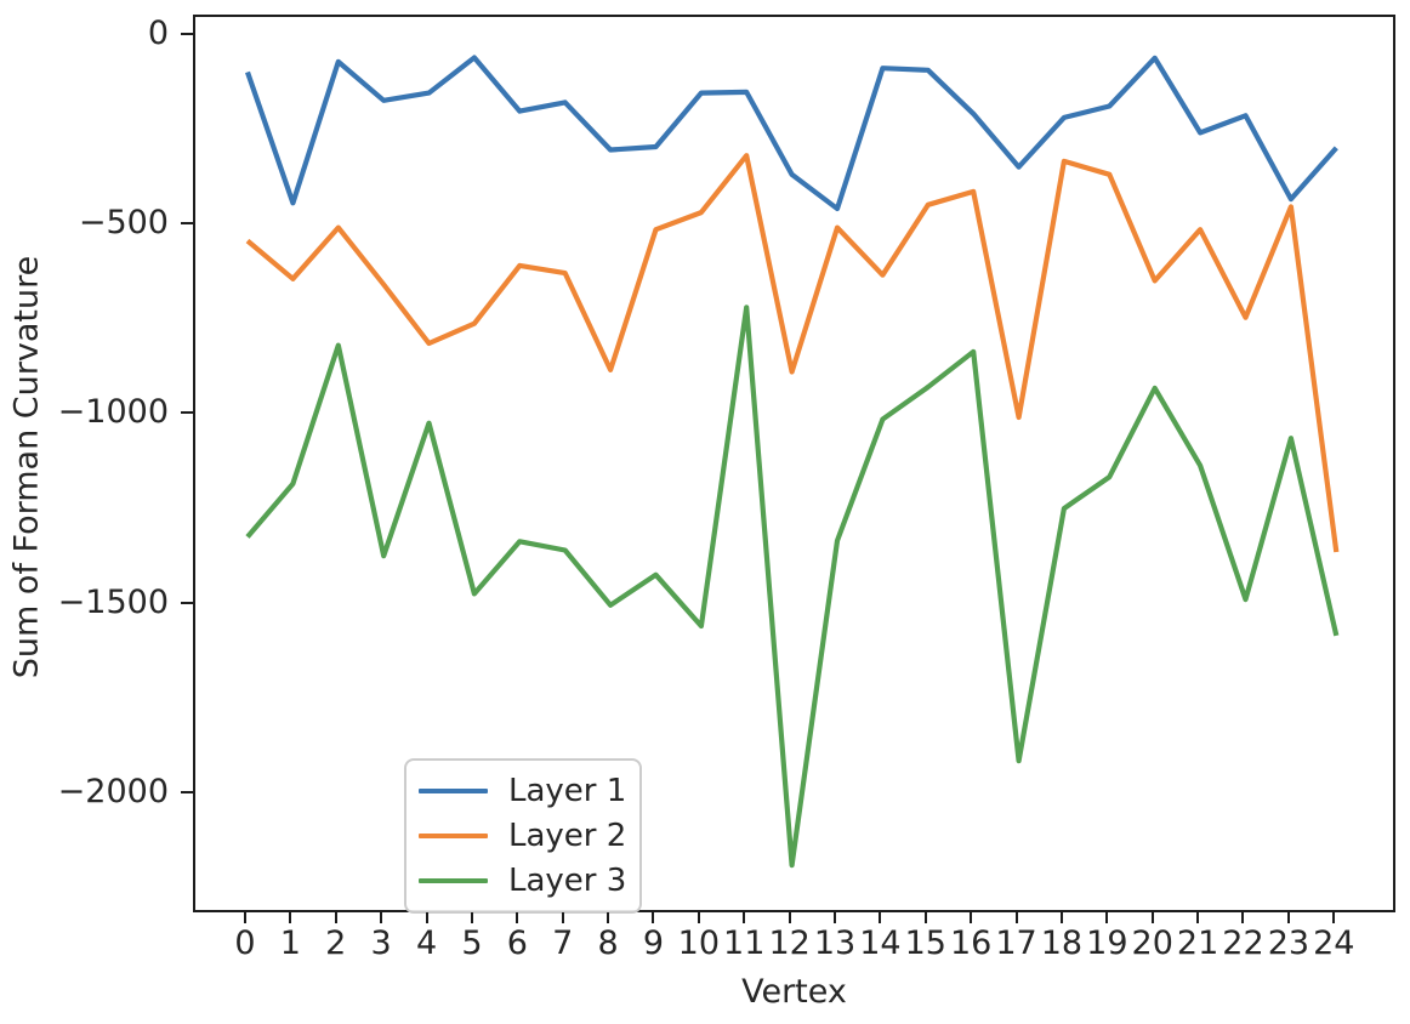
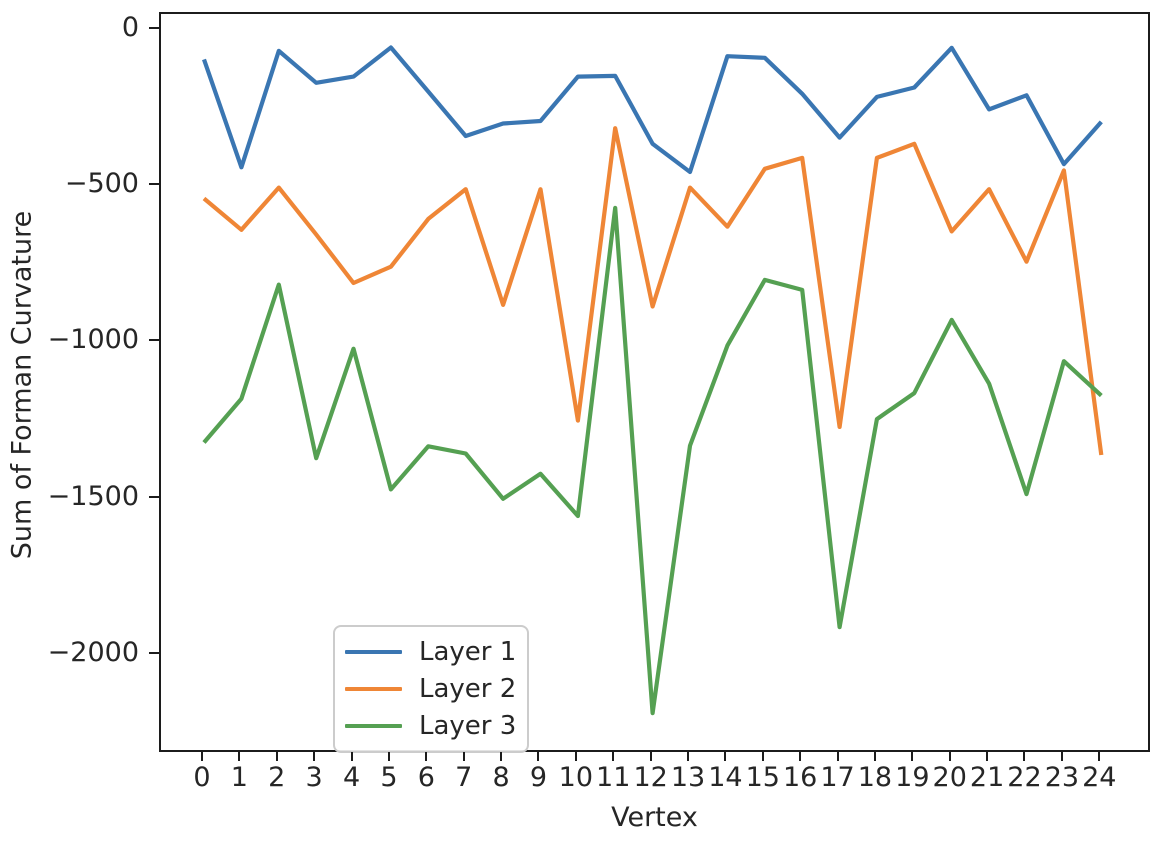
Layer 1/7: -180 -> -340
Layer 2/7: -620 -> -510
Layer 2/10: -460 -> -1250
Layer 3/11: -720 -> -570
Layer 3/15: -920 -> -800
Layer 2/17: -1000 -> -1270
Layer 2/18: -330 -> -410
Layer 3/24: -1580 -> -1170
